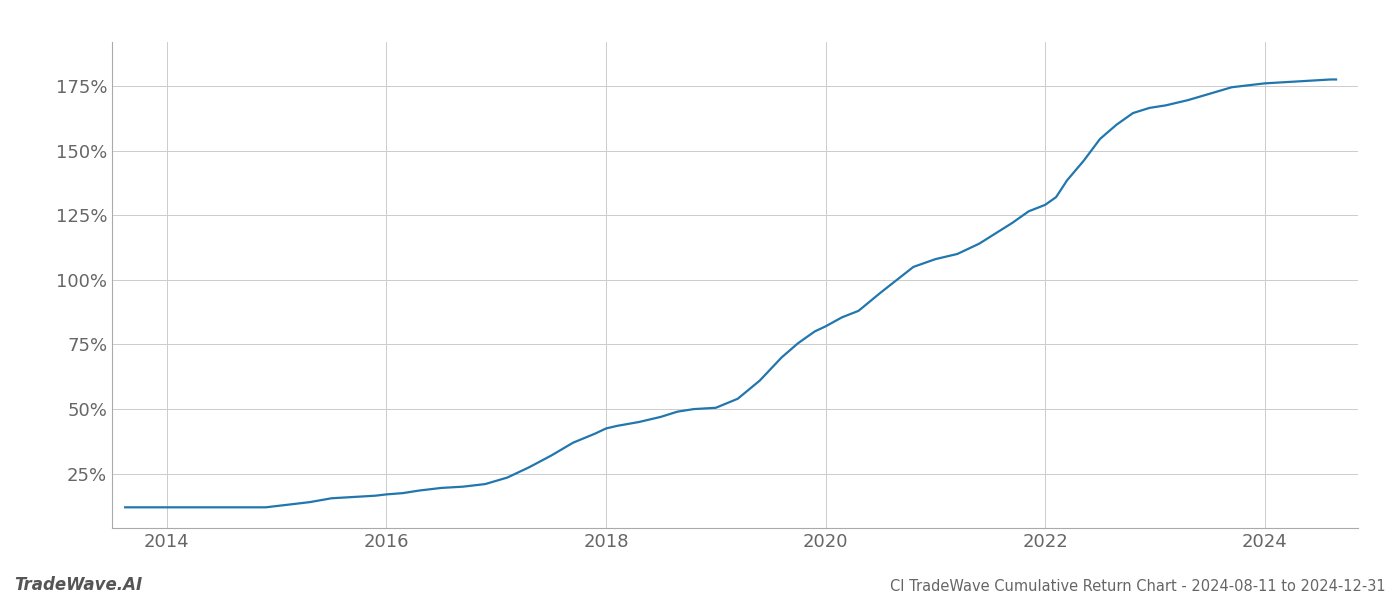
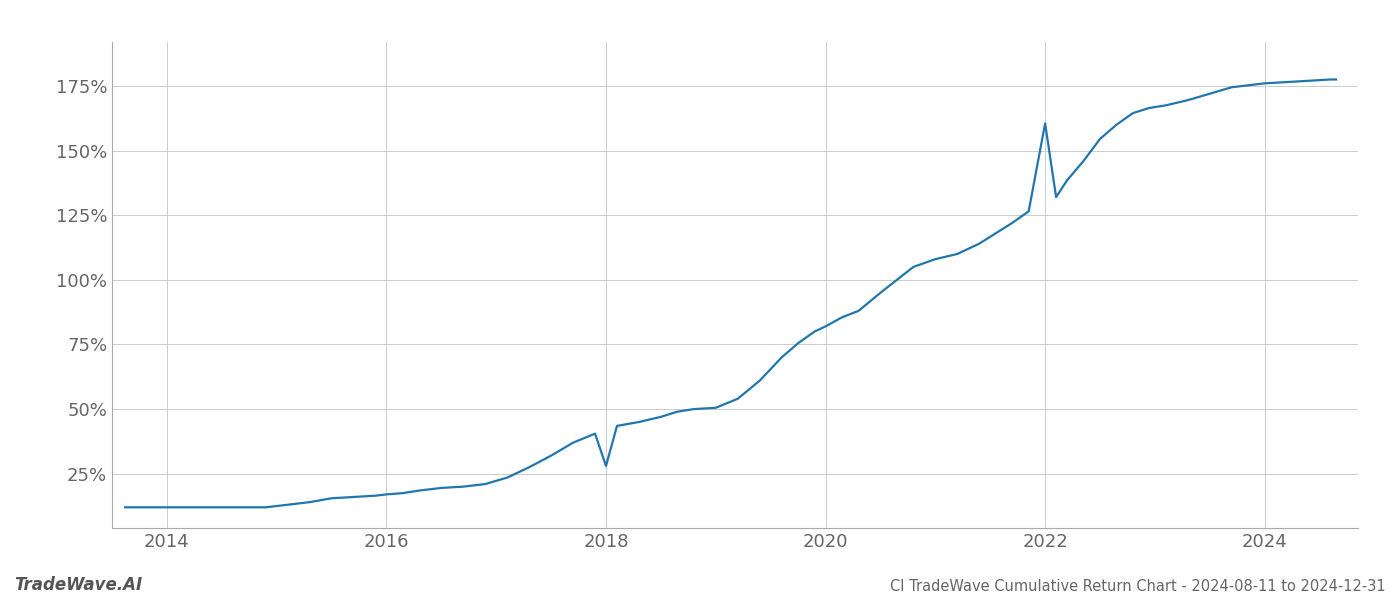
2018: 42.5% -> 28.0%
2022: 129.0% -> 160.5%
